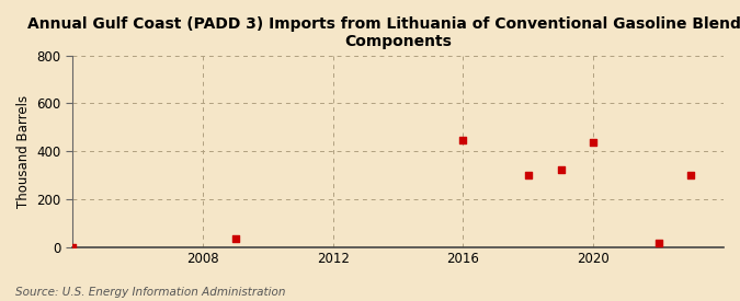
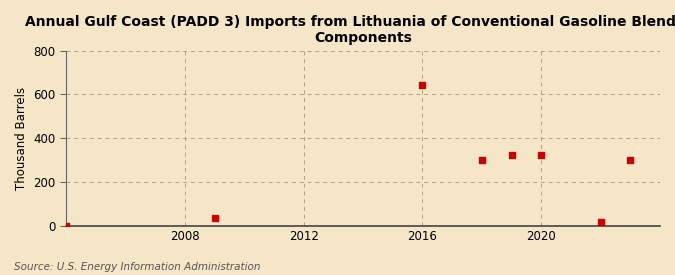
2016: 445 -> 643
2020: 435 -> 322
